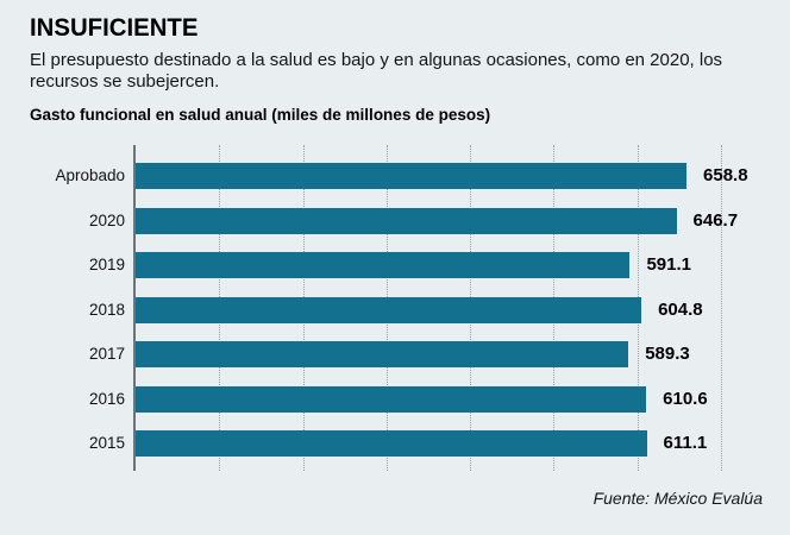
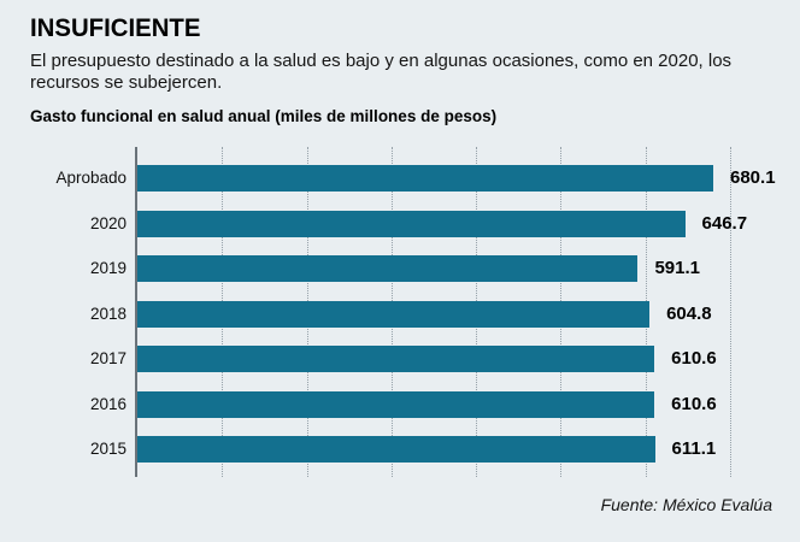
Aprobado: 658.8 -> 680.1
2017: 589.3 -> 610.6
